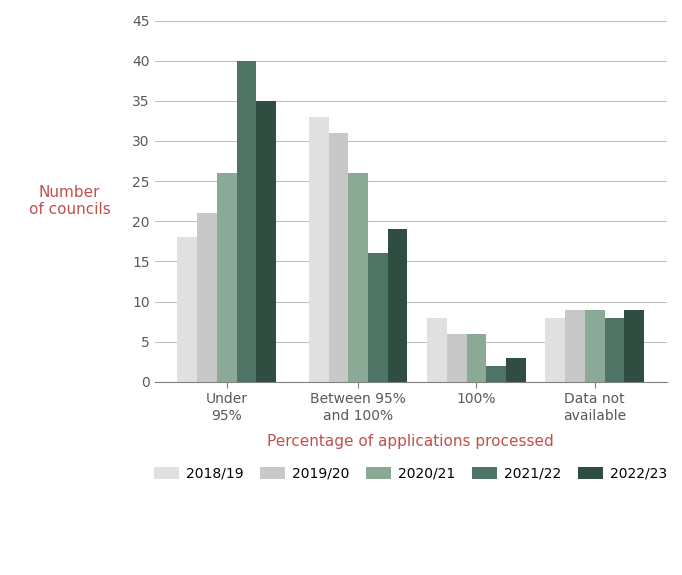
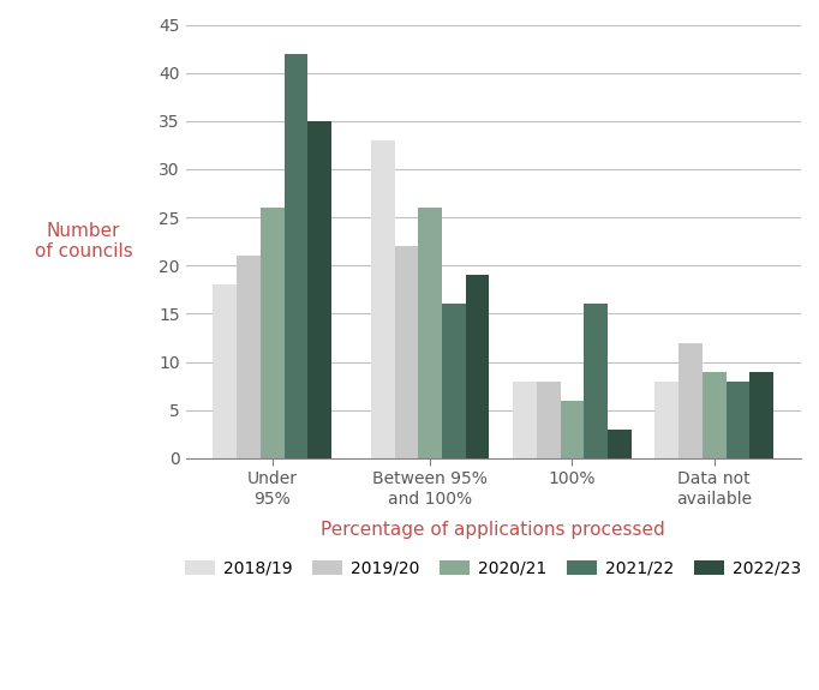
2021/22/Under 95%: 40 -> 42
2019/20/Between 95% and 100%: 31 -> 22
2019/20/100%: 6 -> 8
2021/22/100%: 2 -> 16
2019/20/Data not available: 9 -> 12
